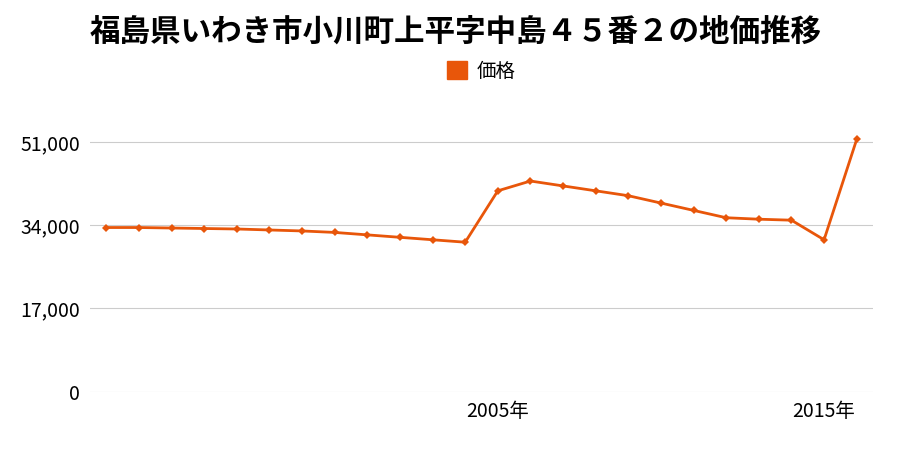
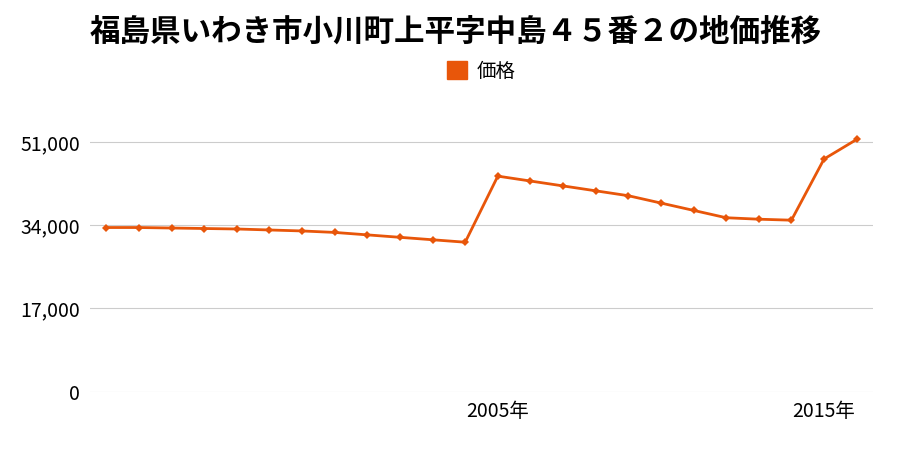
2005年: 41,000 -> 44,000
2015年: 31,000 -> 47,500
